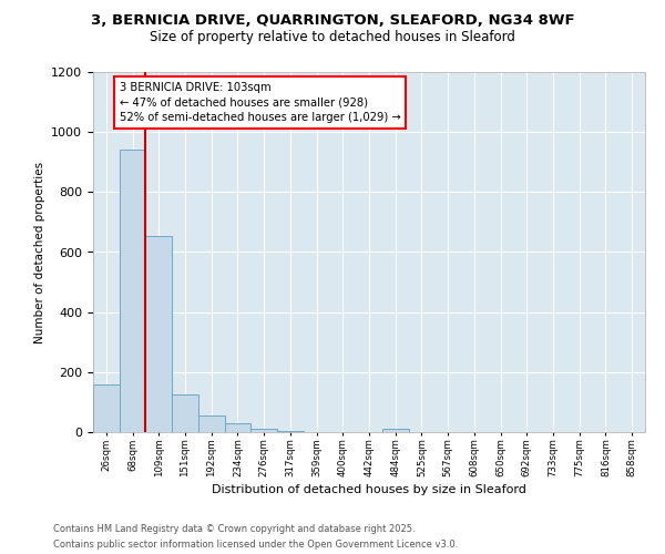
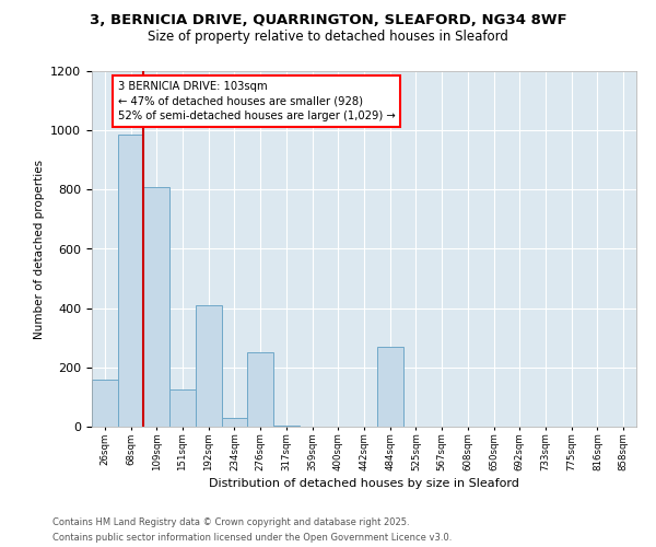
68sqm: 940 -> 985
109sqm: 655 -> 810
192sqm: 57 -> 410
276sqm: 10 -> 250
484sqm: 10 -> 270
